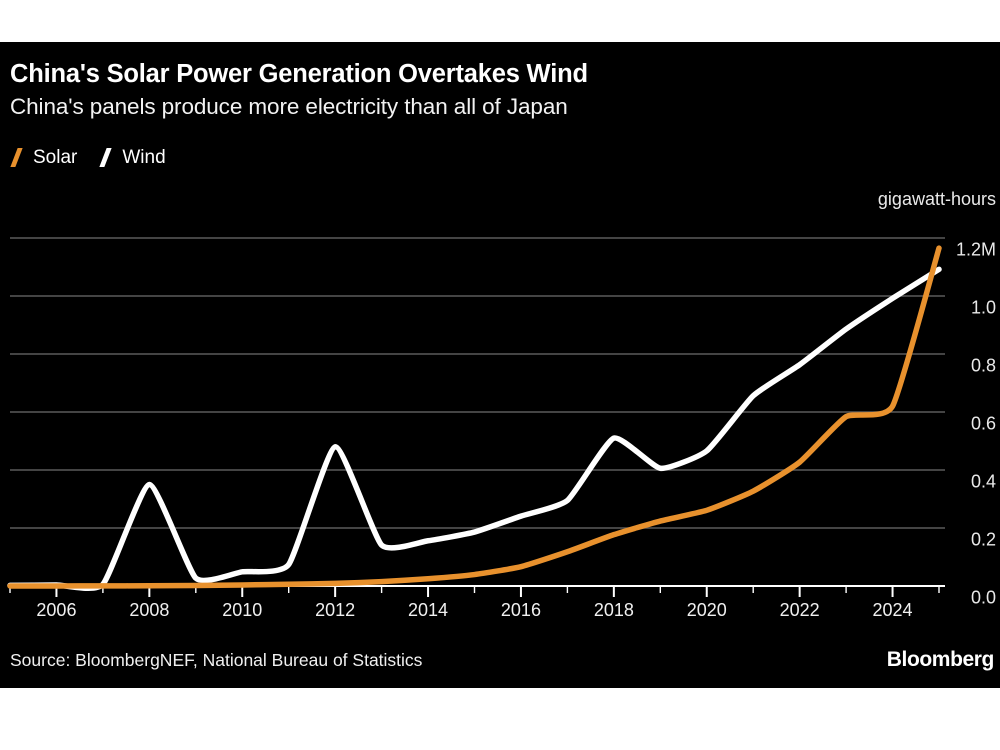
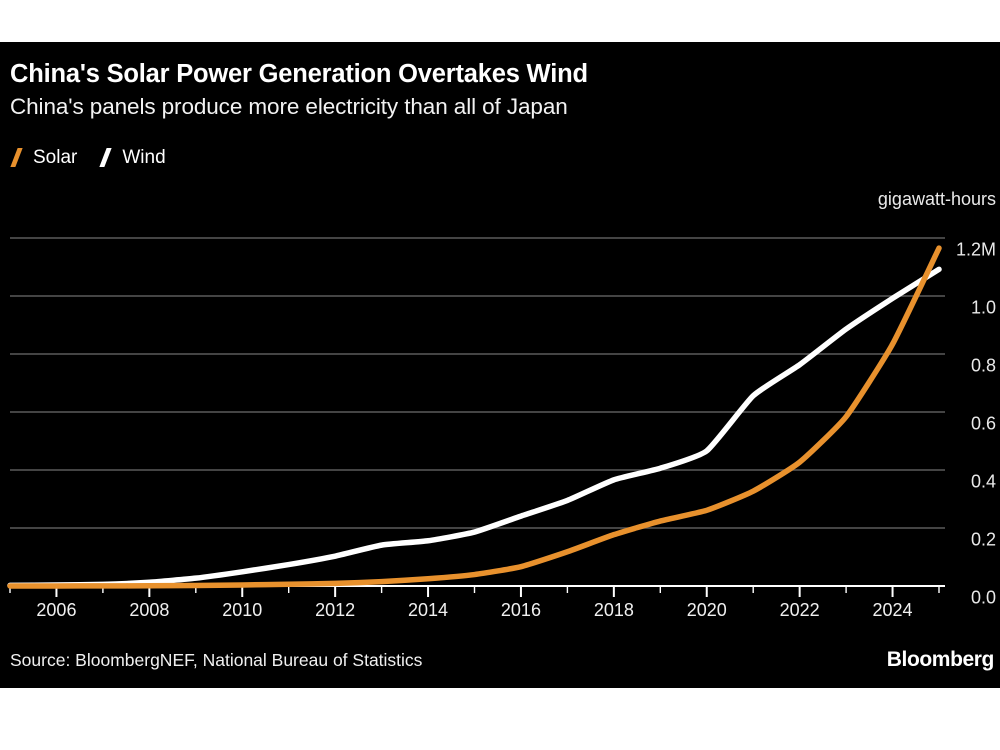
Wind/2008: 0.35M -> 0.01M
Wind/2012: 0.48M -> 0.10M
Wind/2018: 0.51M -> 0.37M
Solar/2024: 0.62M -> 0.83M
